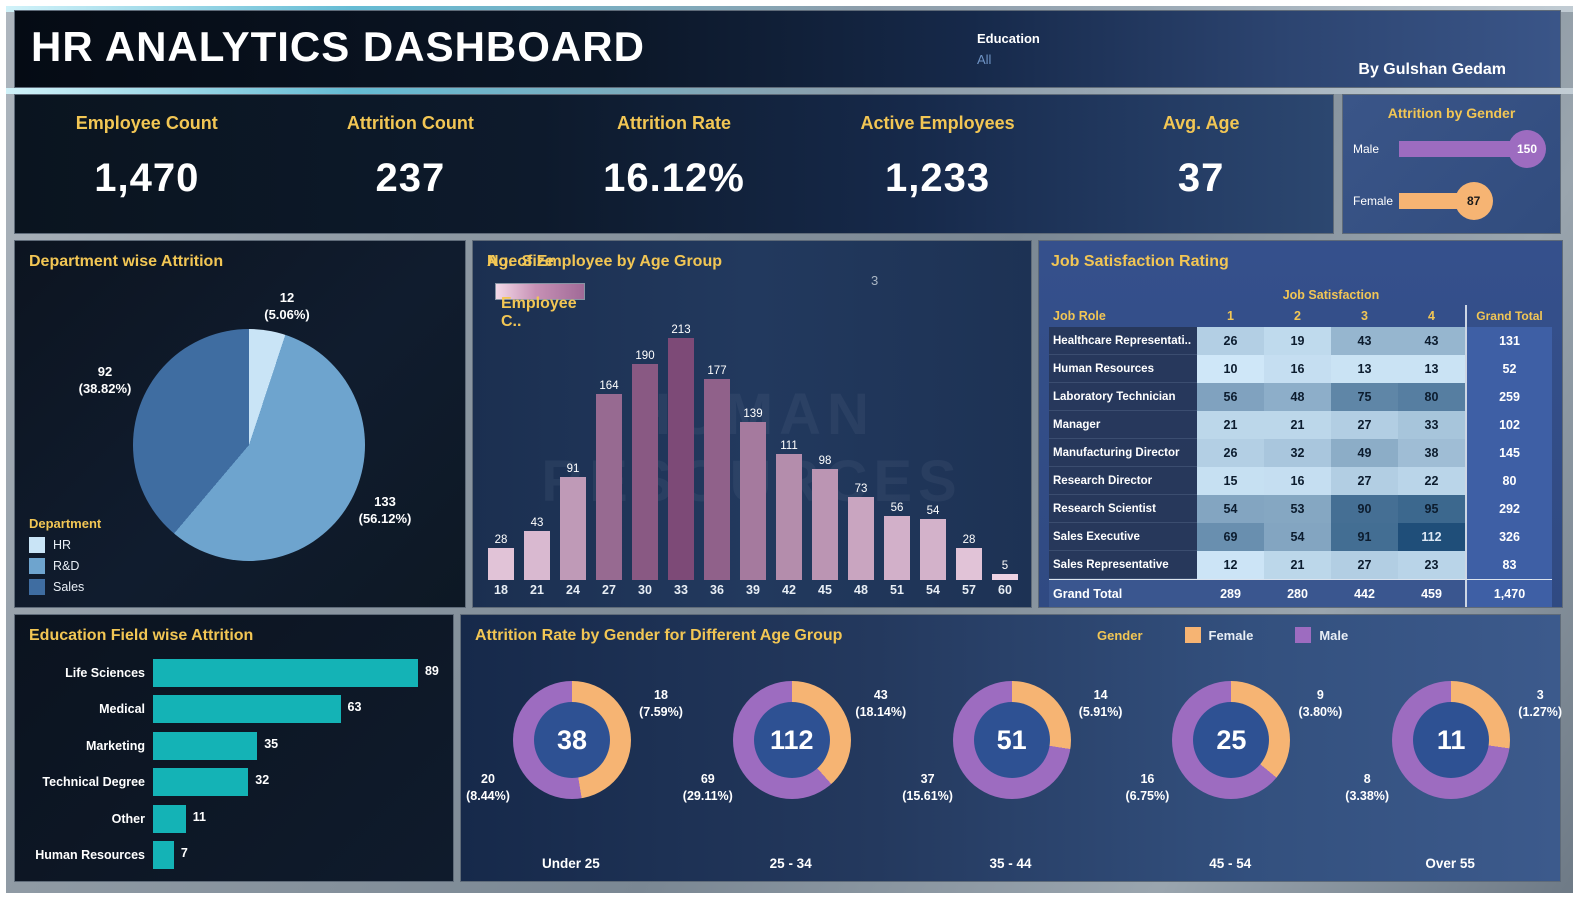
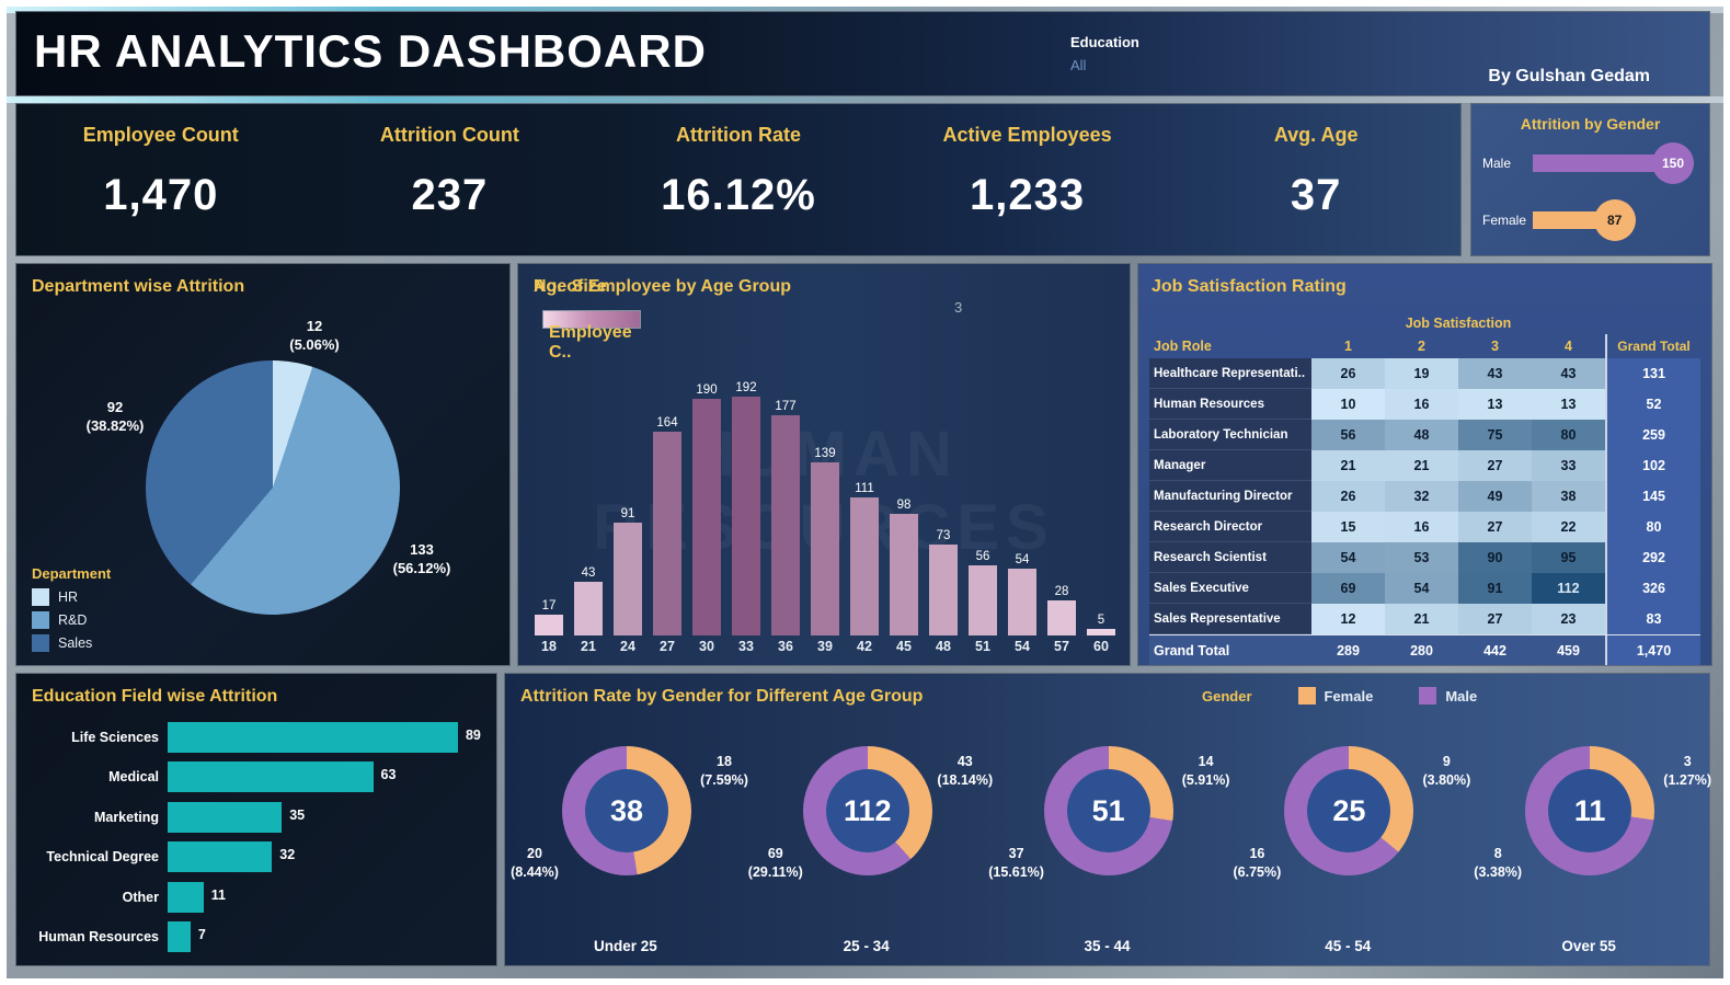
No. of Employee by Age Group/18: 28 -> 17
No. of Employee by Age Group/33: 213 -> 192
